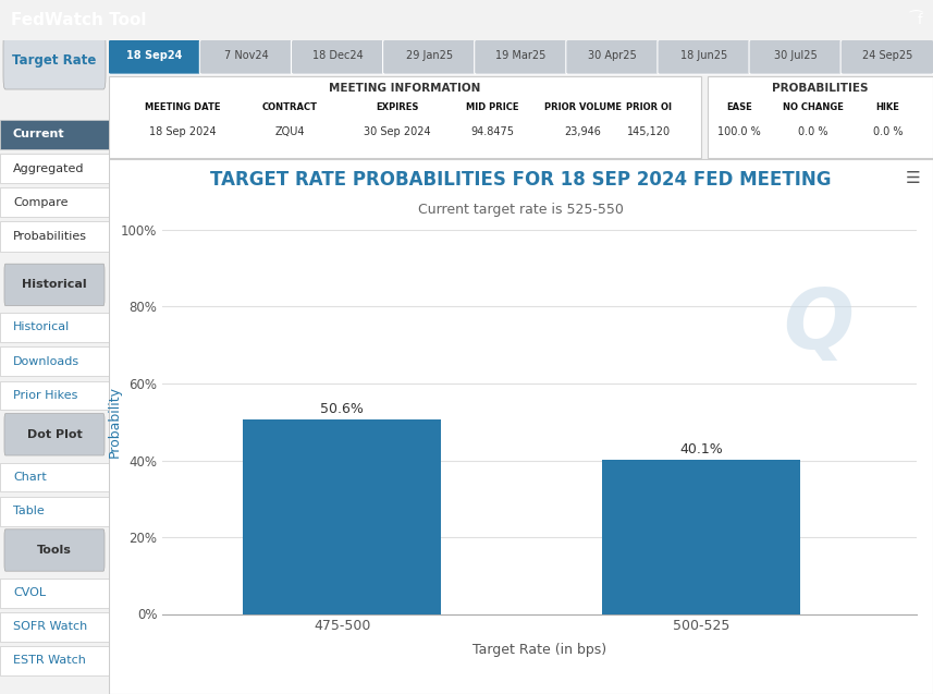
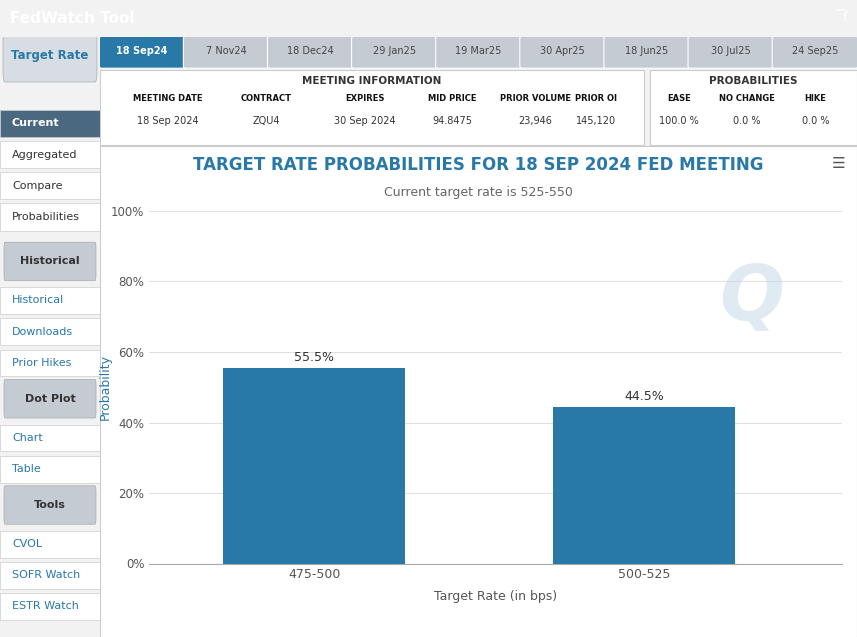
475-500: 50.6% -> 55.5%
500-525: 40.1% -> 44.5%
